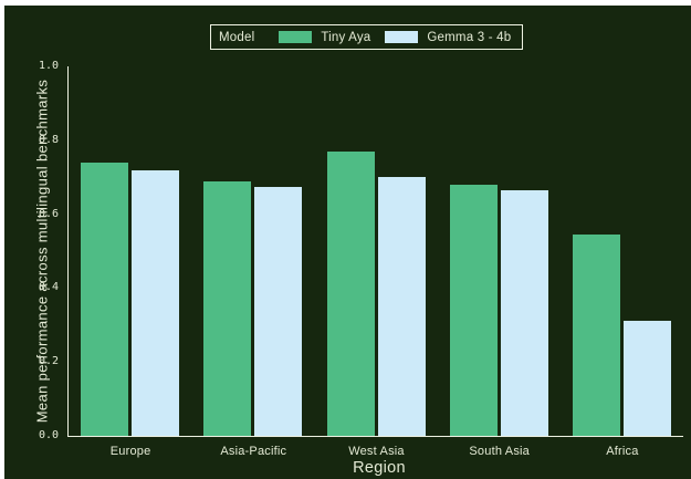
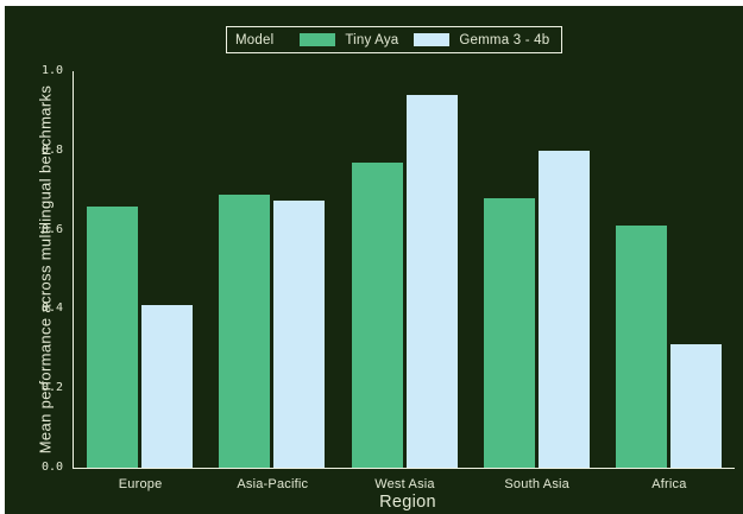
Tiny Aya/Europe: 0.74 -> 0.66
Gemma 3 - 4b/Europe: 0.72 -> 0.41
Gemma 3 - 4b/West Asia: 0.70 -> 0.94
Gemma 3 - 4b/South Asia: 0.67 -> 0.80
Tiny Aya/Africa: 0.55 -> 0.61
